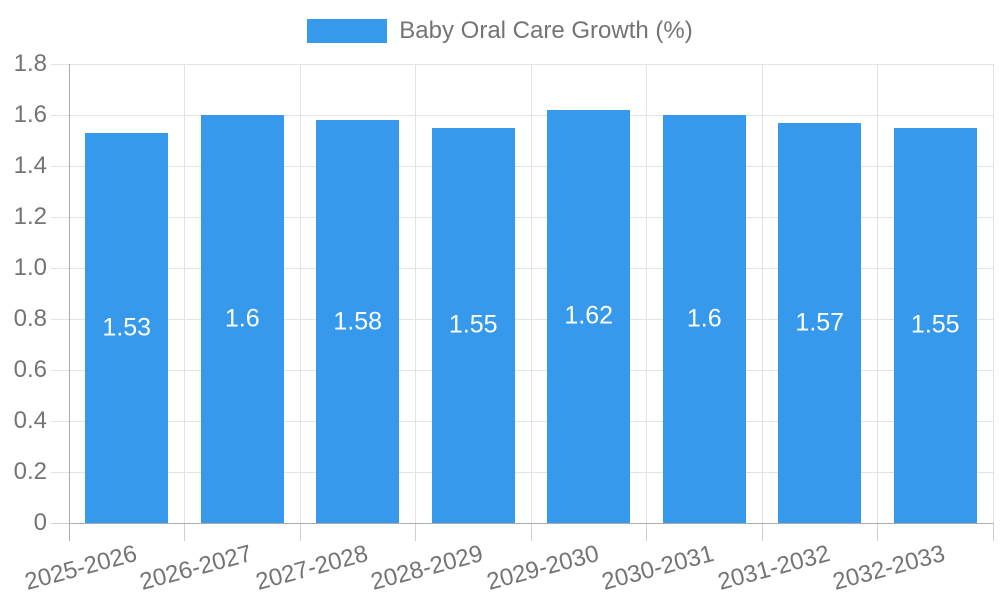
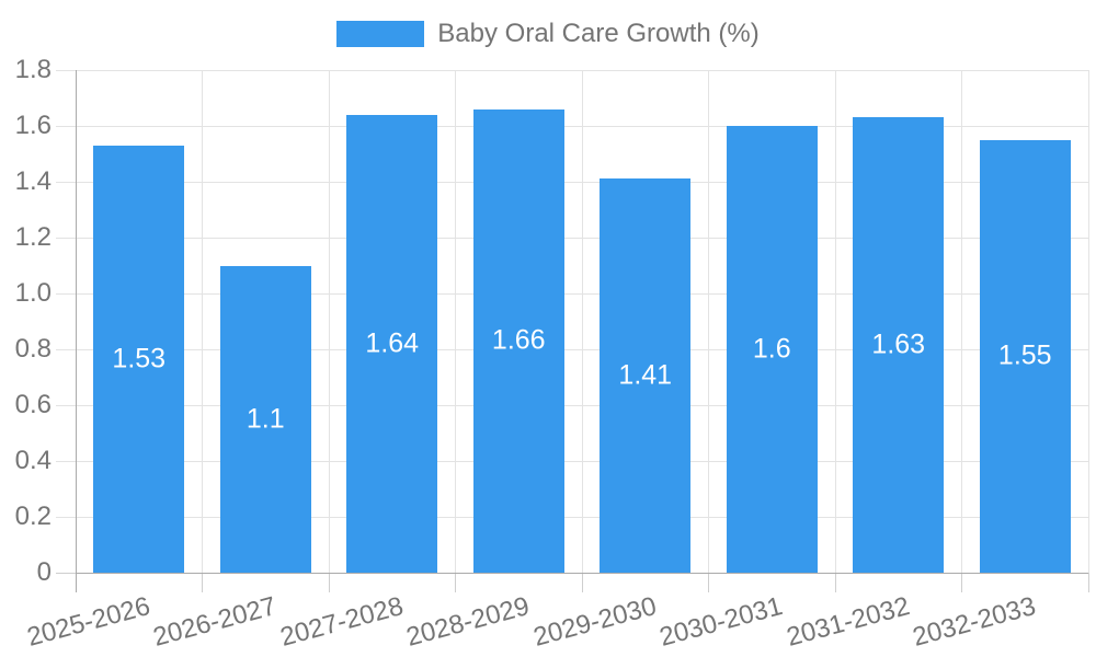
2026-2027: 1.6 -> 1.1
2027-2028: 1.58 -> 1.64
2028-2029: 1.55 -> 1.66
2029-2030: 1.62 -> 1.41
2031-2032: 1.57 -> 1.63
